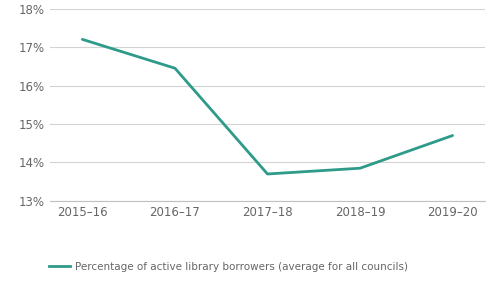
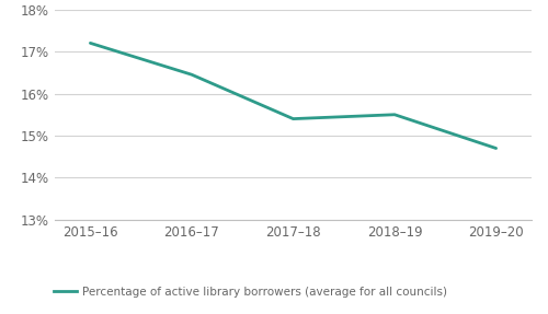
2017–18: 13.70% -> 15.40%
2018–19: 13.85% -> 15.50%
